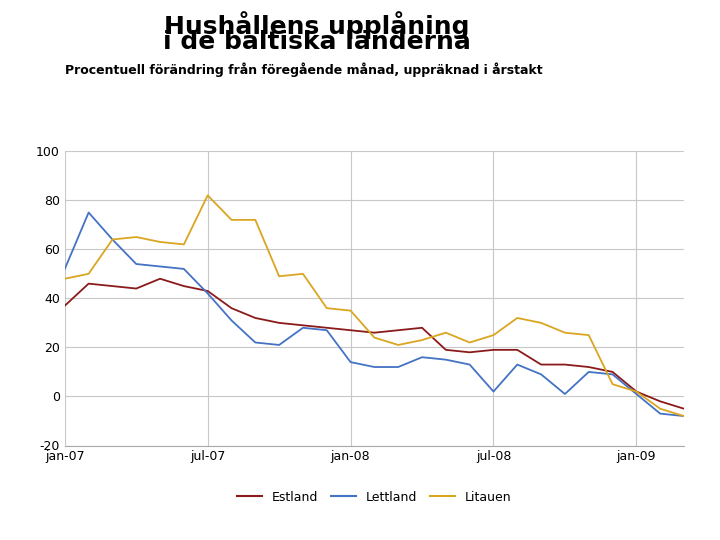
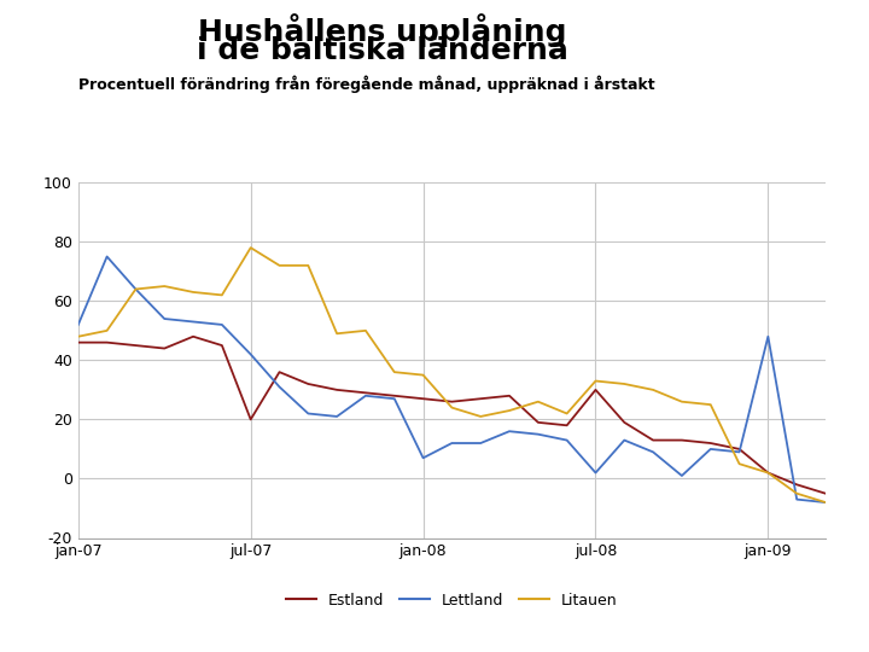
Estland/jan-07: 37 -> 46
Estland/jul-07: 43 -> 20
Litauen/jul-07: 82 -> 78
Lettland/jan-08: 14 -> 7
Estland/jul-08: 19 -> 30
Litauen/jul-08: 25 -> 33
Lettland/jan-09: 1 -> 48
